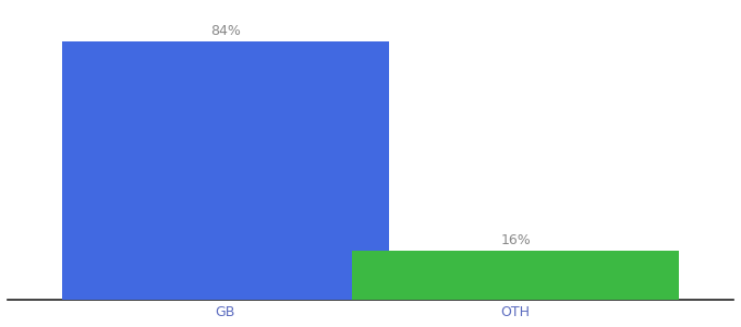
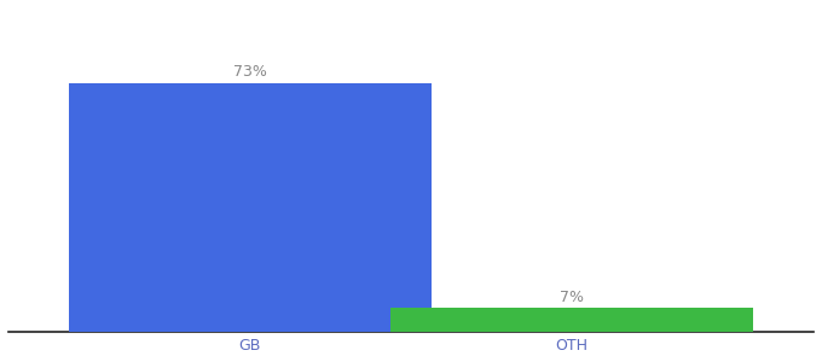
GB: 84% -> 73%
OTH: 16% -> 7%
